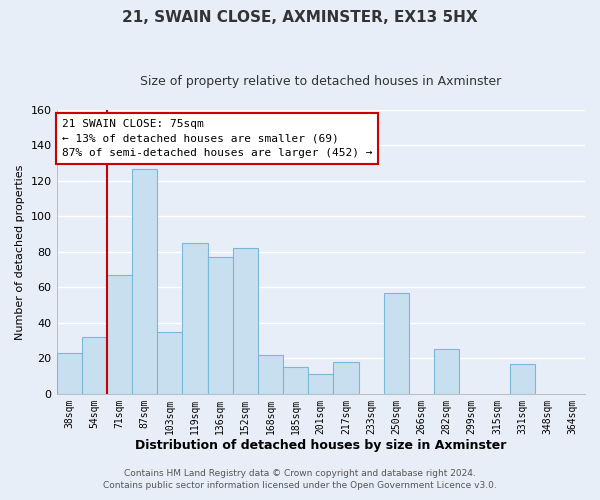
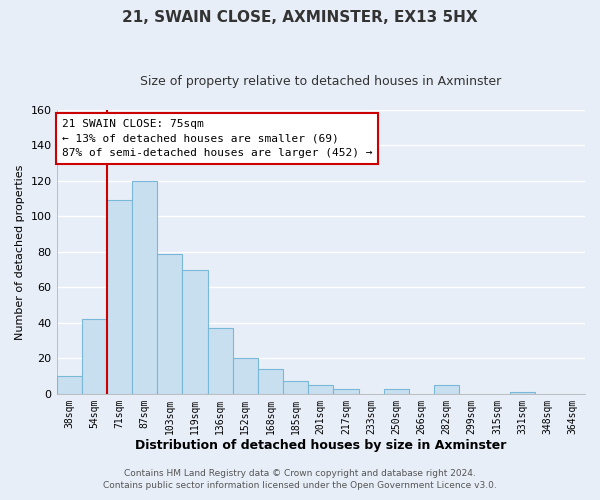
38sqm: 23 -> 10
54sqm: 32 -> 42
71sqm: 67 -> 109
87sqm: 127 -> 120
103sqm: 35 -> 79
119sqm: 85 -> 70
136sqm: 77 -> 37
152sqm: 82 -> 20
168sqm: 22 -> 14
185sqm: 15 -> 7
201sqm: 11 -> 5
217sqm: 18 -> 3
250sqm: 57 -> 3
282sqm: 25 -> 5
331sqm: 17 -> 1
